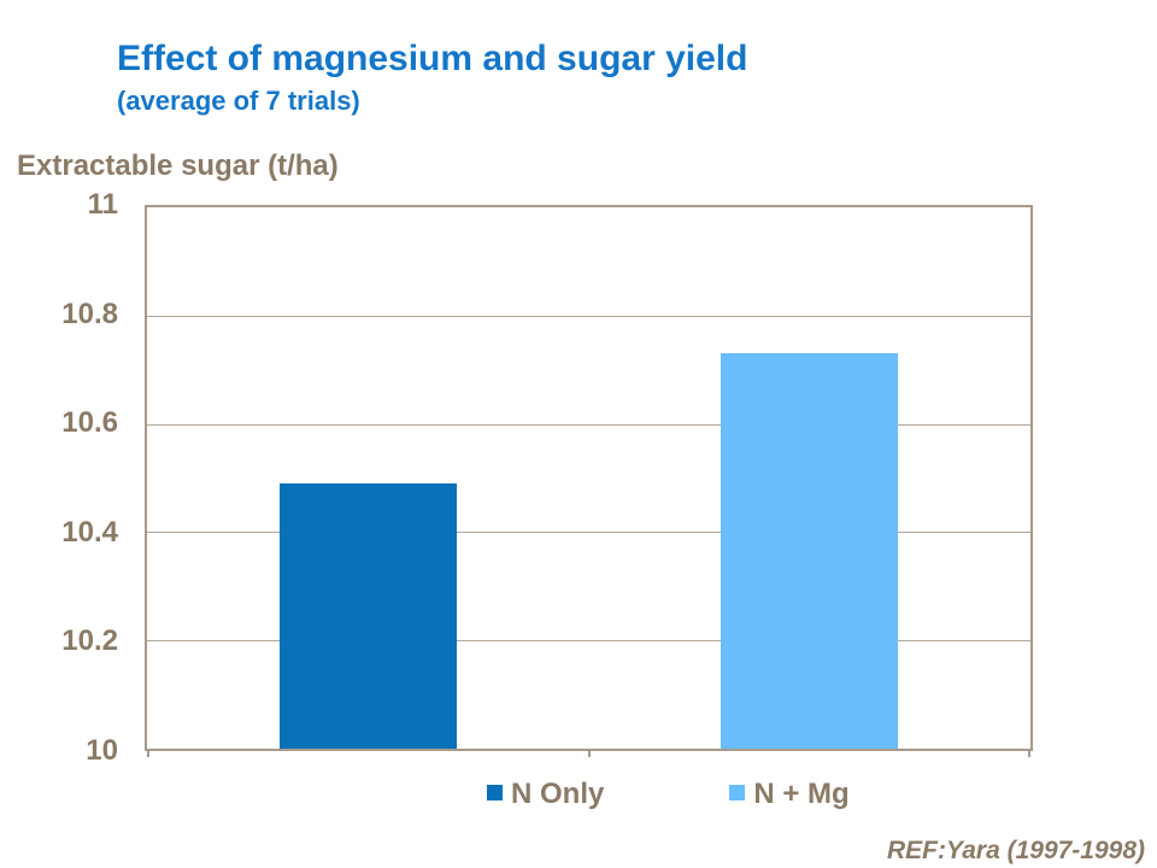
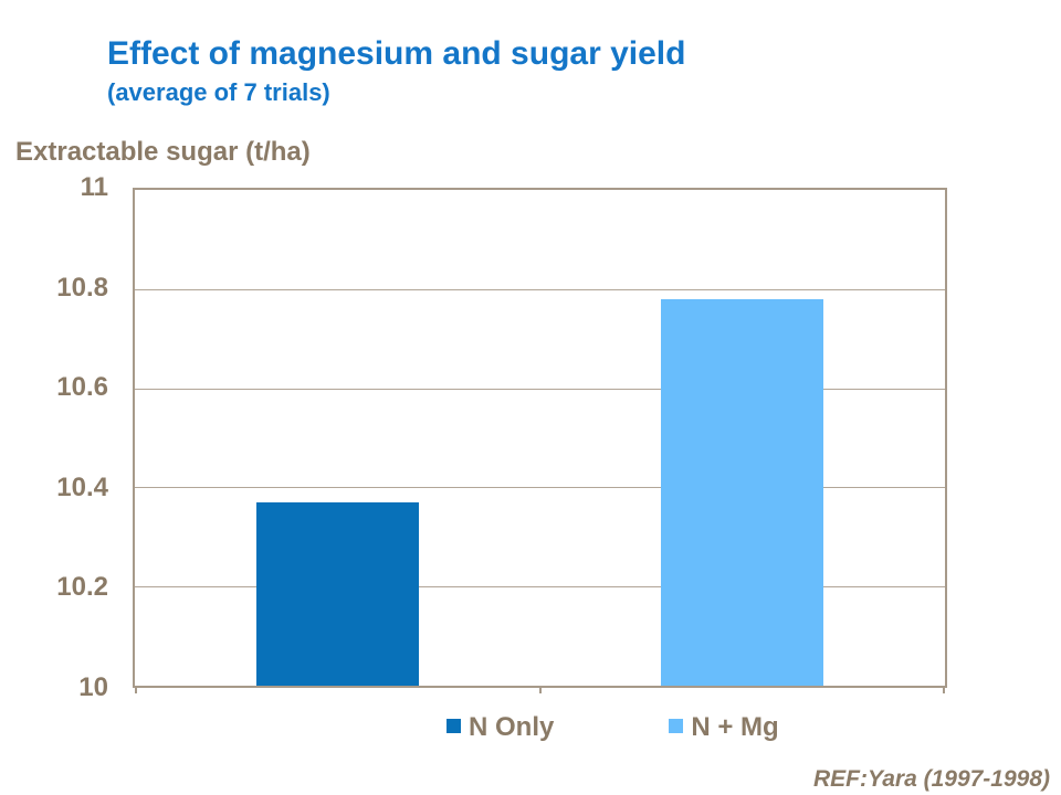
N Only: 10.49 -> 10.37
N + Mg: 10.73 -> 10.78
